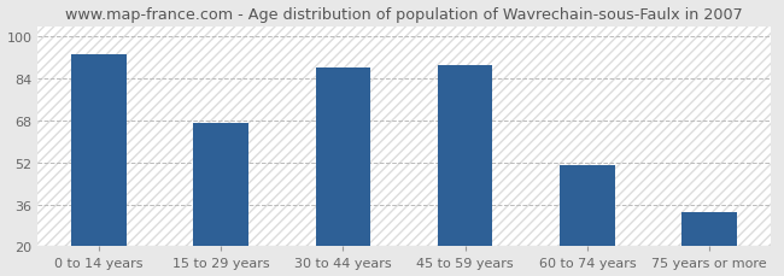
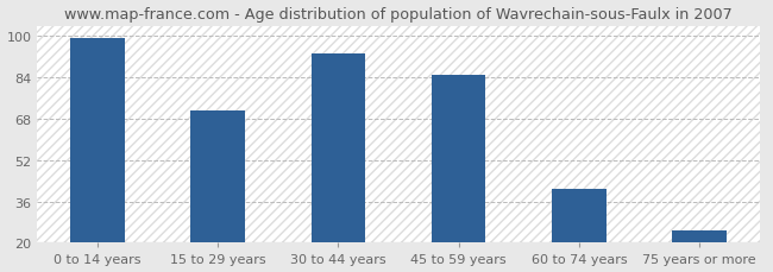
0 to 14 years: 93 -> 99
15 to 29 years: 67 -> 71
30 to 44 years: 88 -> 93
45 to 59 years: 89 -> 85
60 to 74 years: 51 -> 41
75 years or more: 33 -> 25
